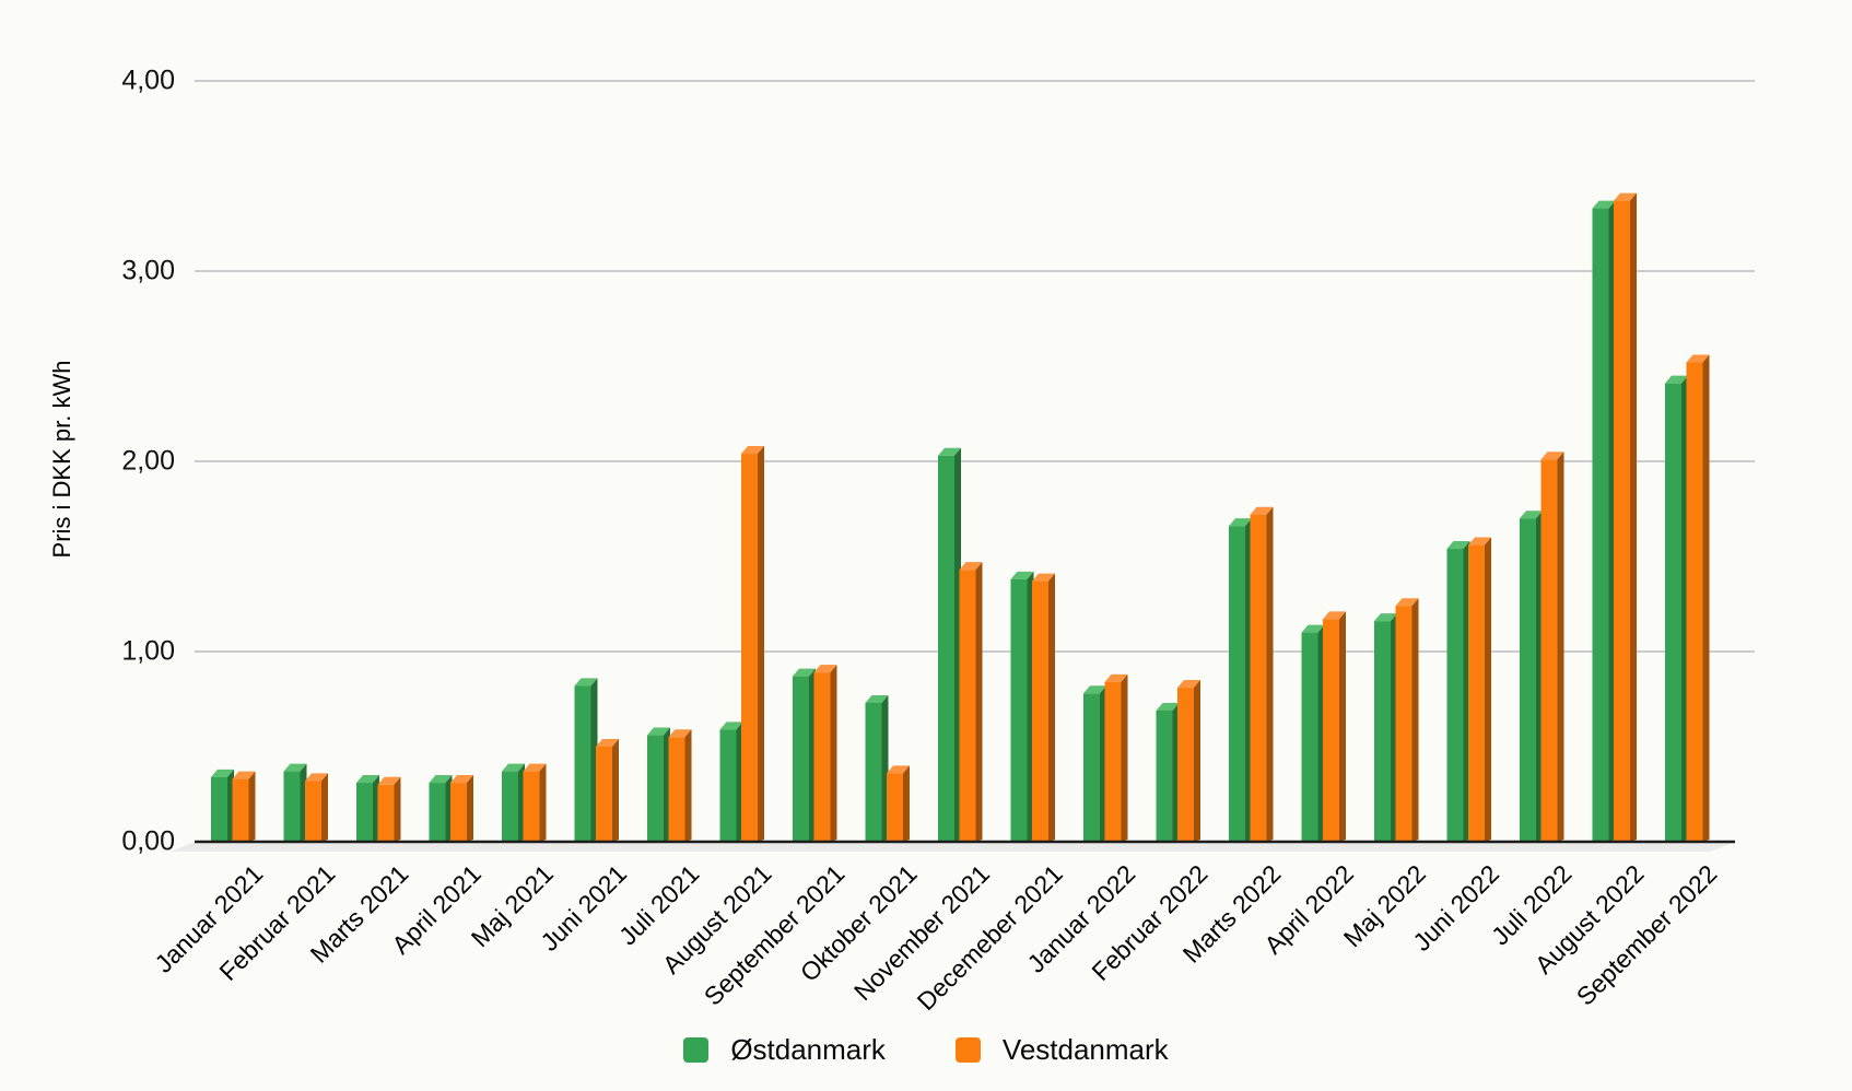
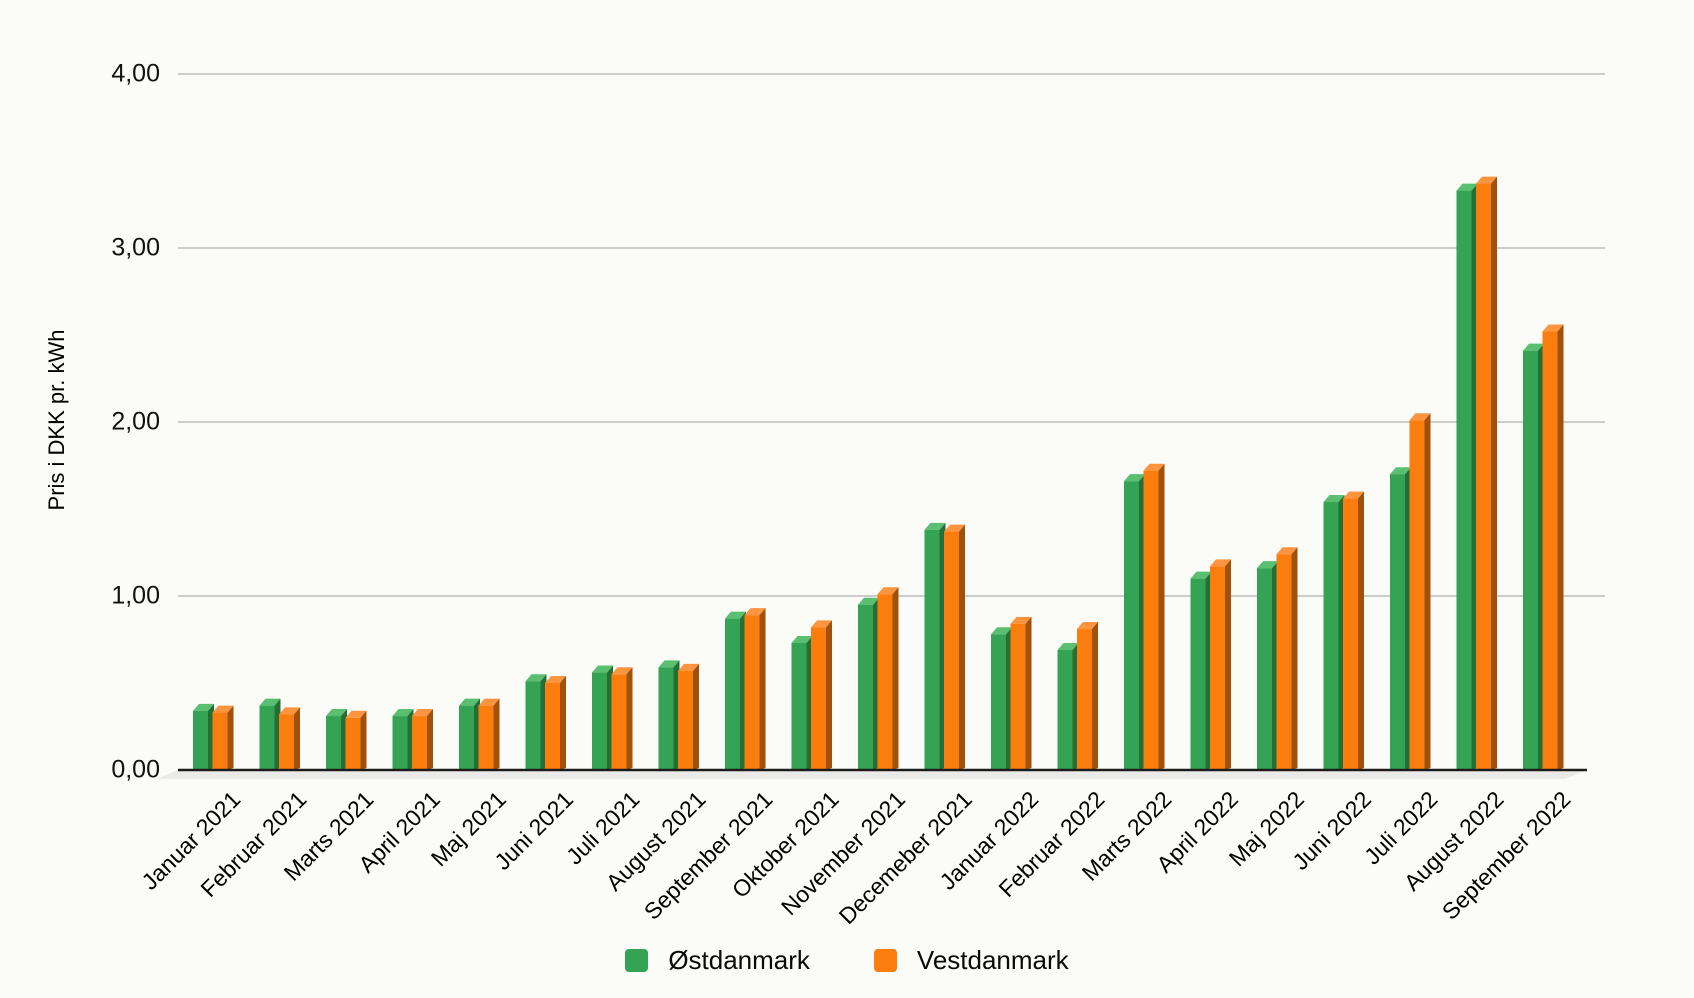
Østdanmark/Juni 2021: 0,82 -> 0,51
Vestdanmark/August 2021: 2,04 -> 0,57
Vestdanmark/Oktober 2021: 0,36 -> 0,82
Østdanmark/November 2021: 2,03 -> 0,95
Vestdanmark/November 2021: 1,43 -> 1,01
